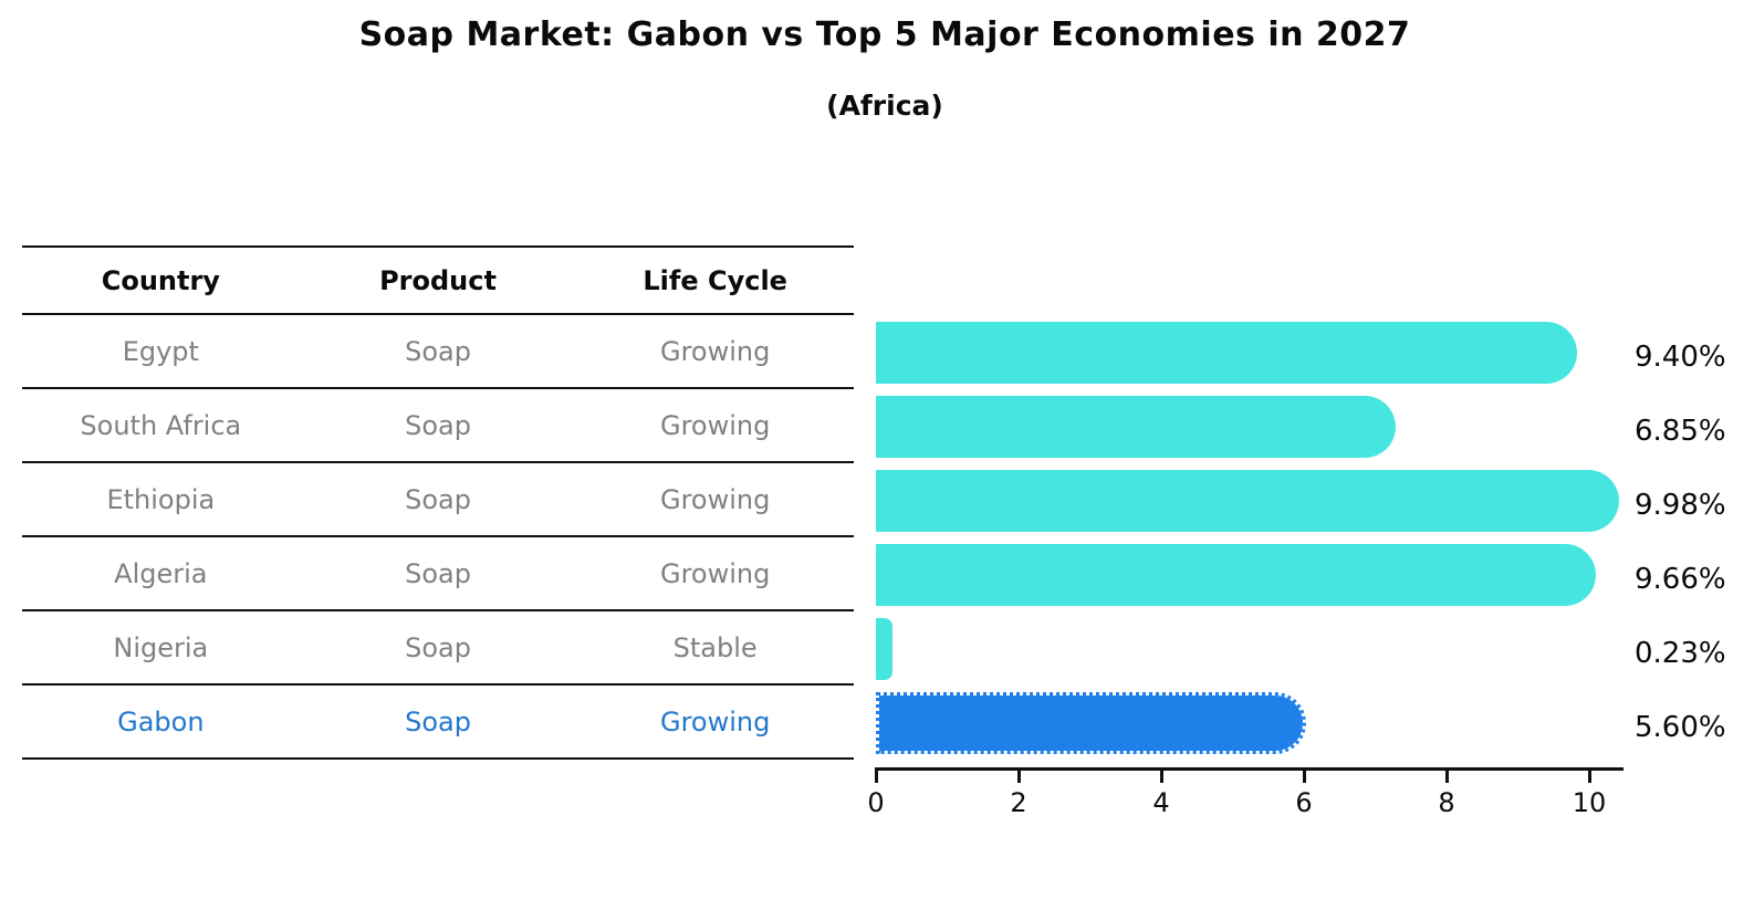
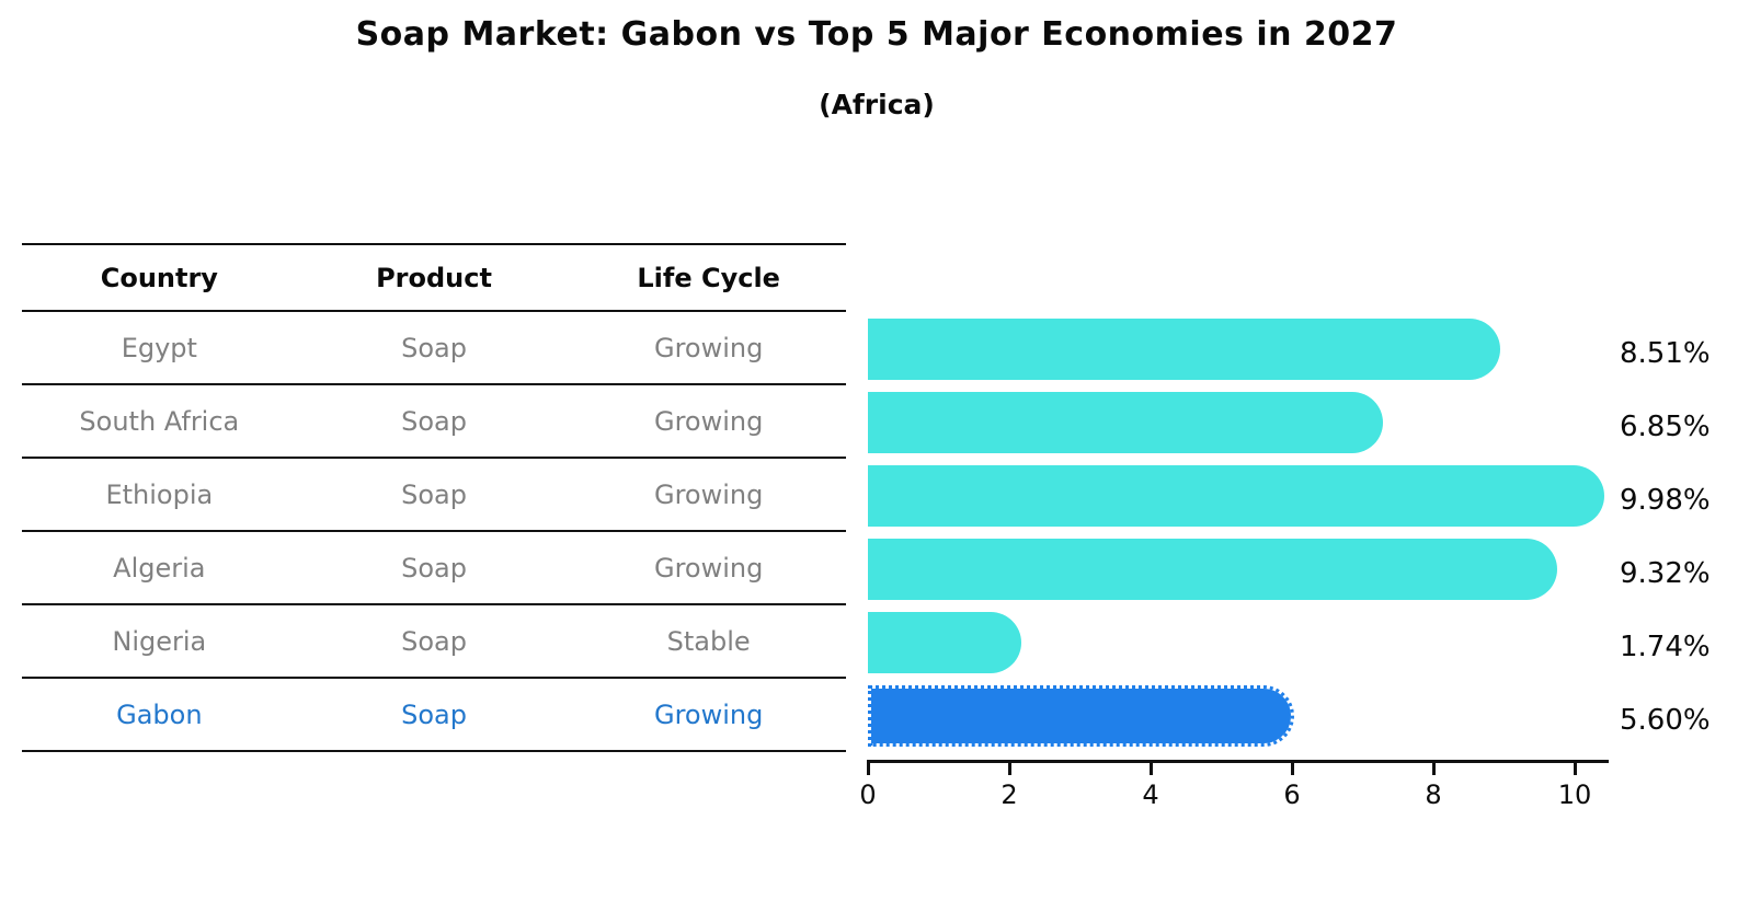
Egypt: 9.40% -> 8.51%
Algeria: 9.66% -> 9.32%
Nigeria: 0.23% -> 1.74%
